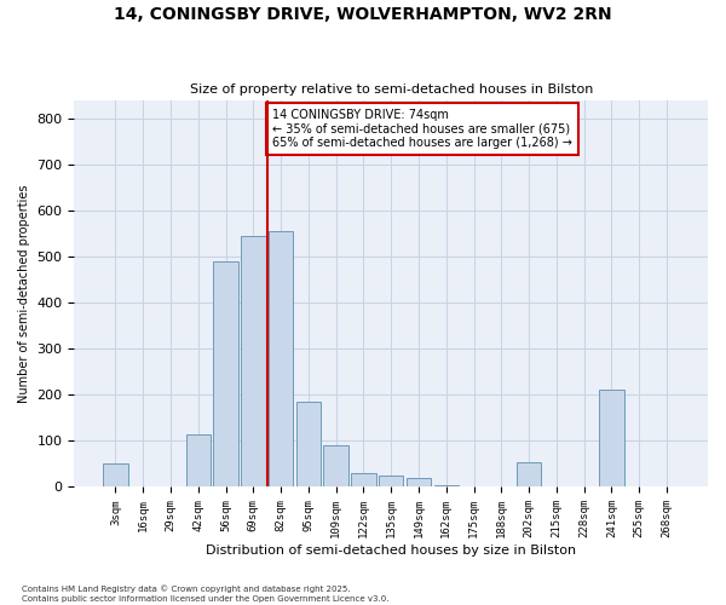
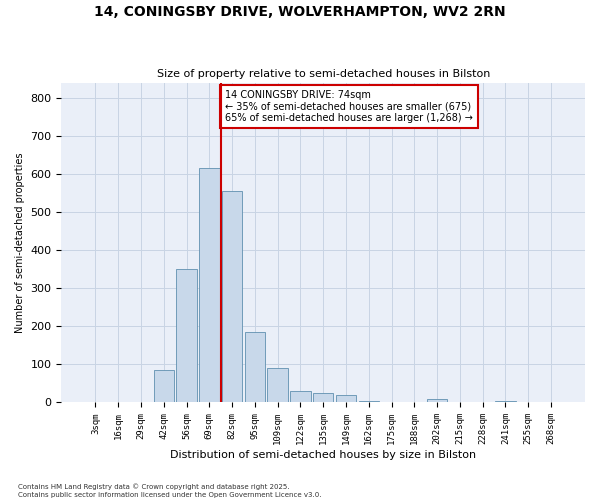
3sqm: 50 -> 2
42sqm: 115 -> 85
56sqm: 490 -> 350
69sqm: 545 -> 615
202sqm: 55 -> 10
241sqm: 210 -> 5
